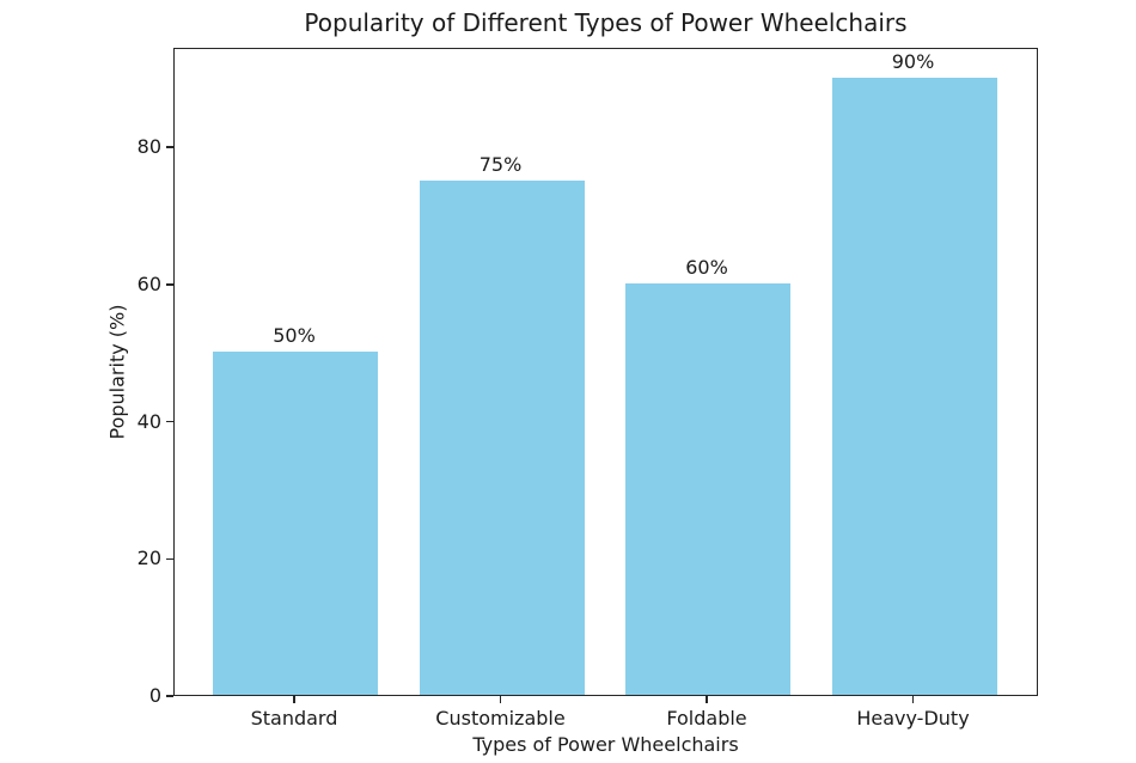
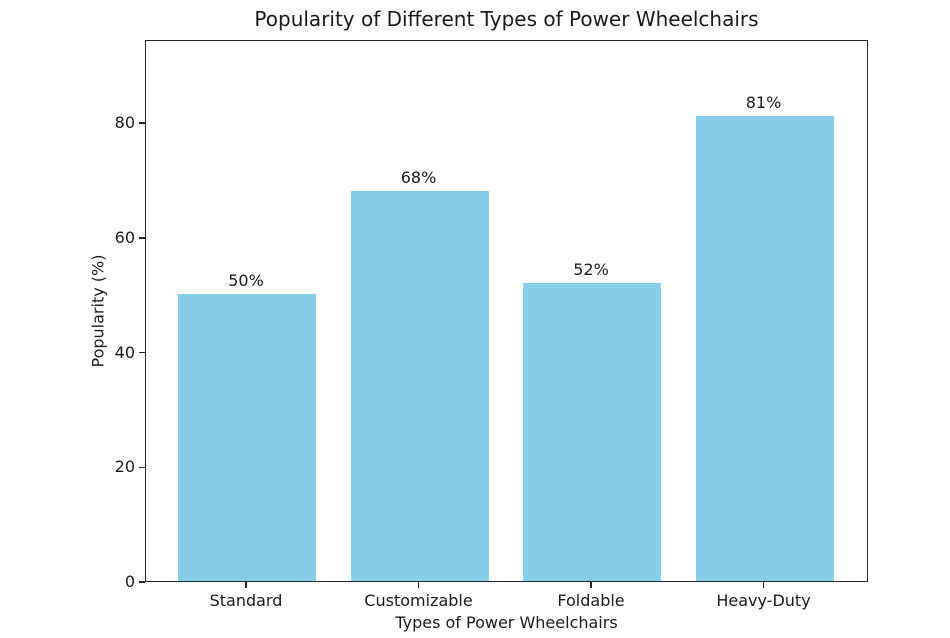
Customizable: 75% -> 68%
Foldable: 60% -> 52%
Heavy-Duty: 90% -> 81%
